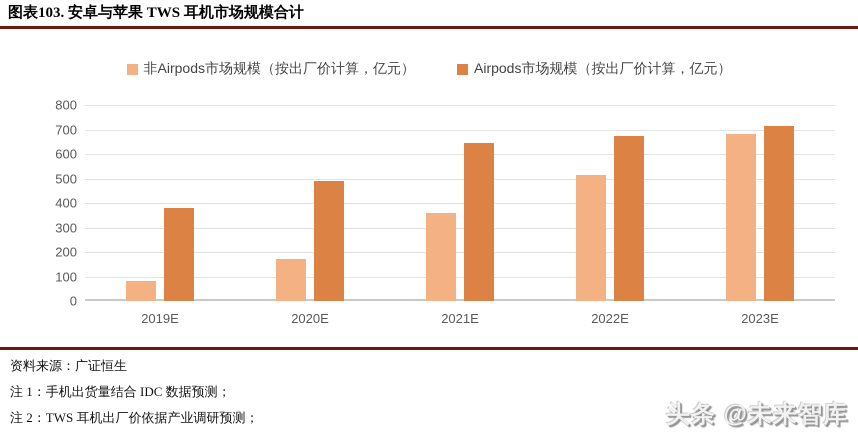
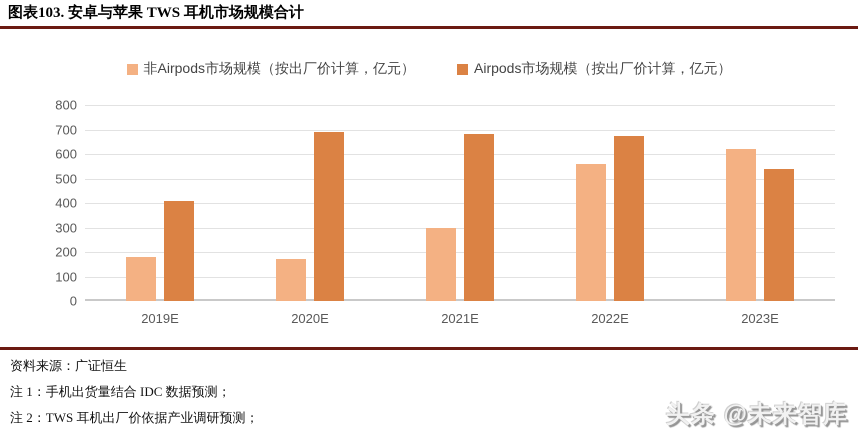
非Airpods市场规模（按出厂价计算，亿元）/2019E: 80 -> 180
Airpods市场规模（按出厂价计算，亿元）/2019E: 380 -> 410
Airpods市场规模（按出厂价计算，亿元）/2020E: 490 -> 690
非Airpods市场规模（按出厂价计算，亿元）/2021E: 360 -> 300
Airpods市场规模（按出厂价计算，亿元）/2021E: 640 -> 680
非Airpods市场规模（按出厂价计算，亿元）/2022E: 520 -> 560
非Airpods市场规模（按出厂价计算，亿元）/2023E: 680 -> 620
Airpods市场规模（按出厂价计算，亿元）/2023E: 720 -> 540
